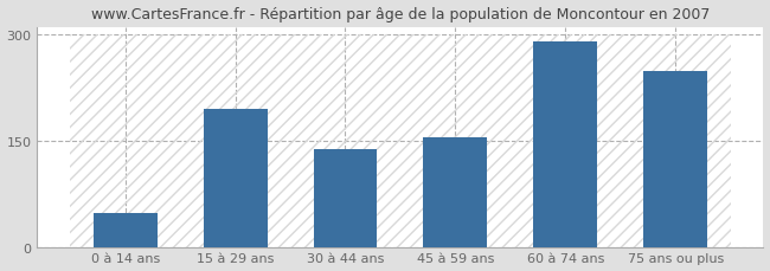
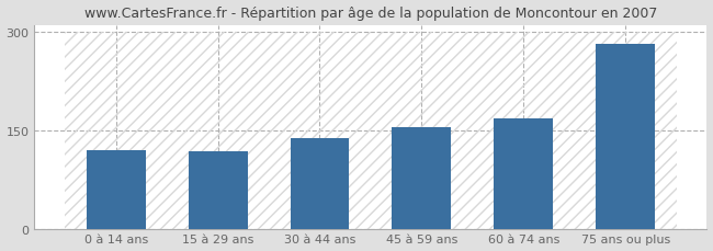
0 à 14 ans: 48 -> 120
15 à 29 ans: 194 -> 117
60 à 74 ans: 290 -> 168
75 ans ou plus: 248 -> 282
